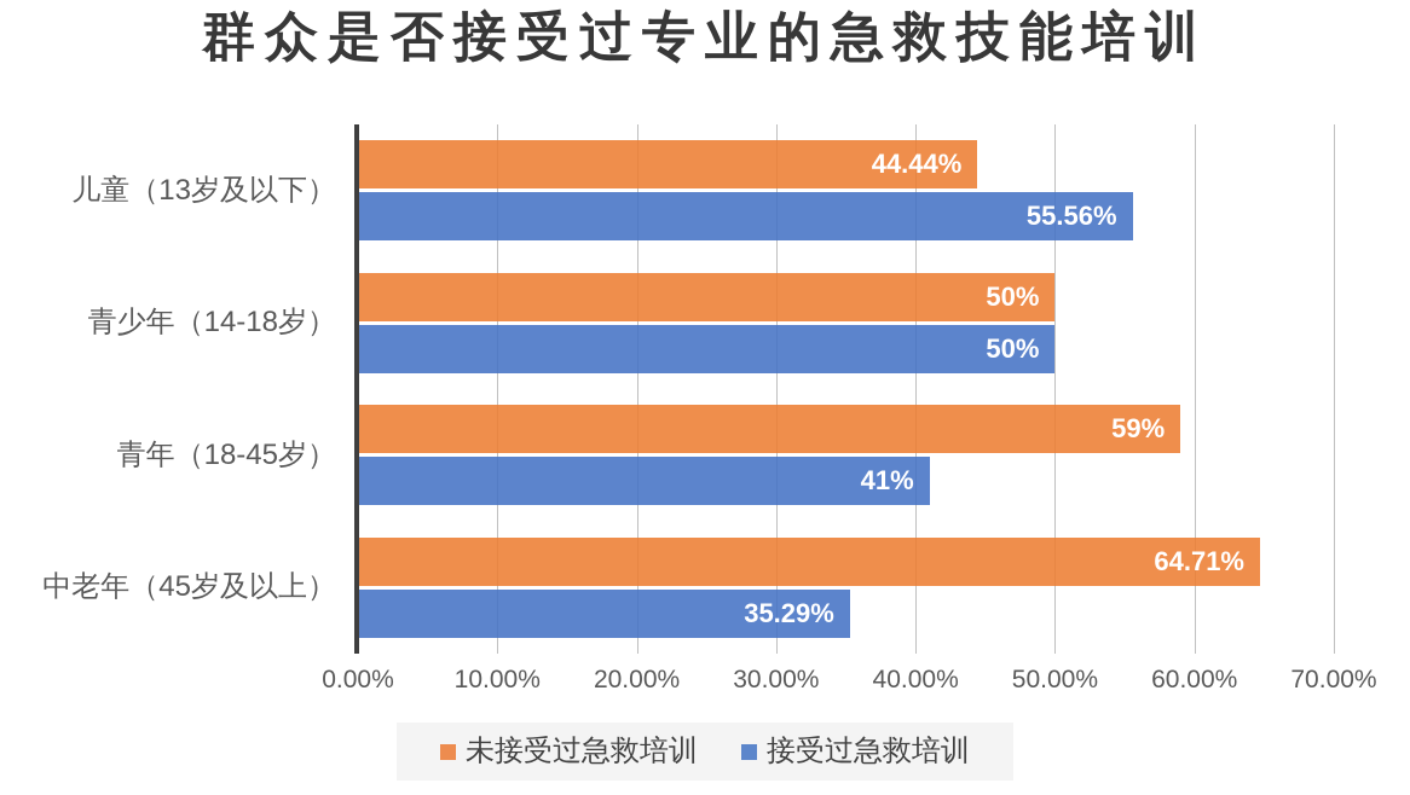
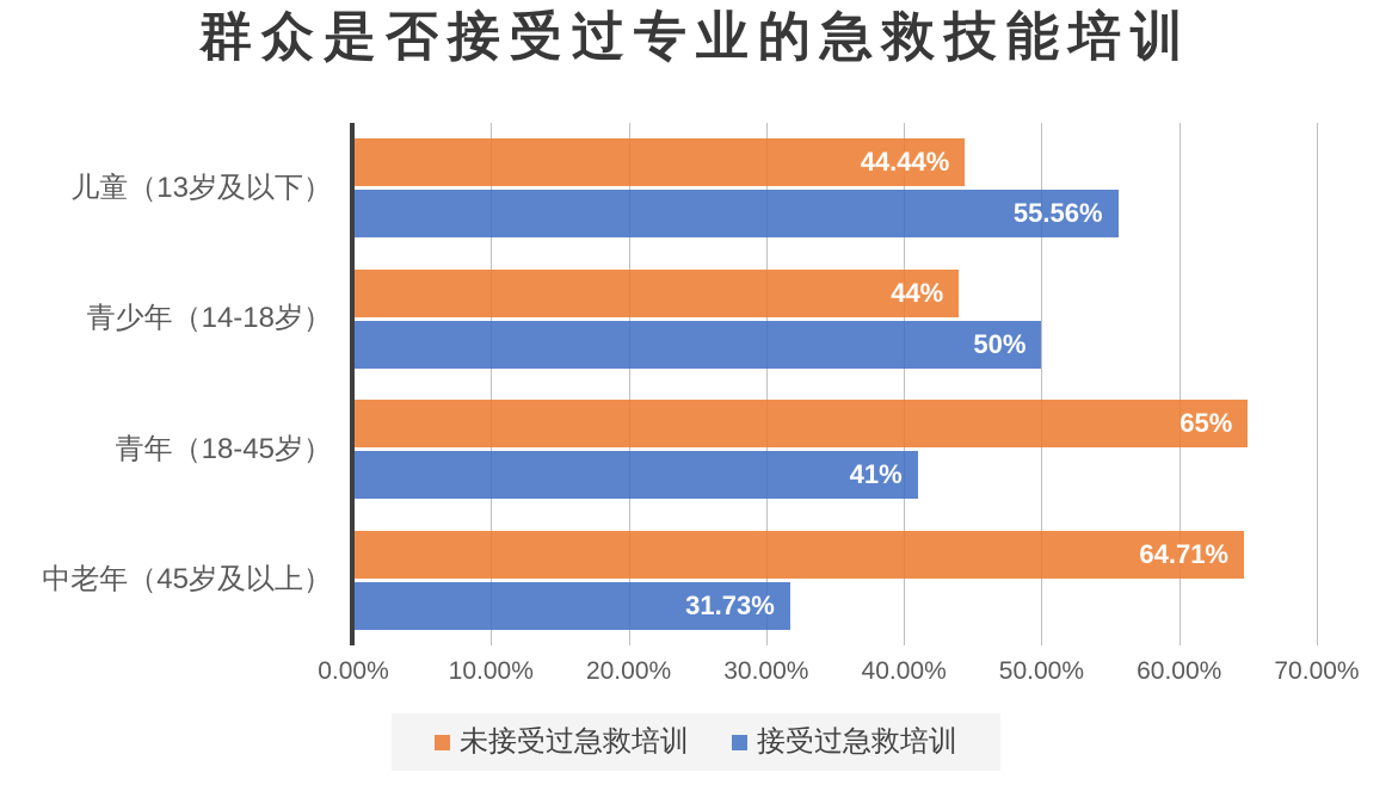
未接受过急救培训/青少年（14-18岁）: 50% -> 44%
未接受过急救培训/青年（18-45岁）: 59% -> 65%
接受过急救培训/中老年（45岁及以上）: 35.29% -> 31.73%
